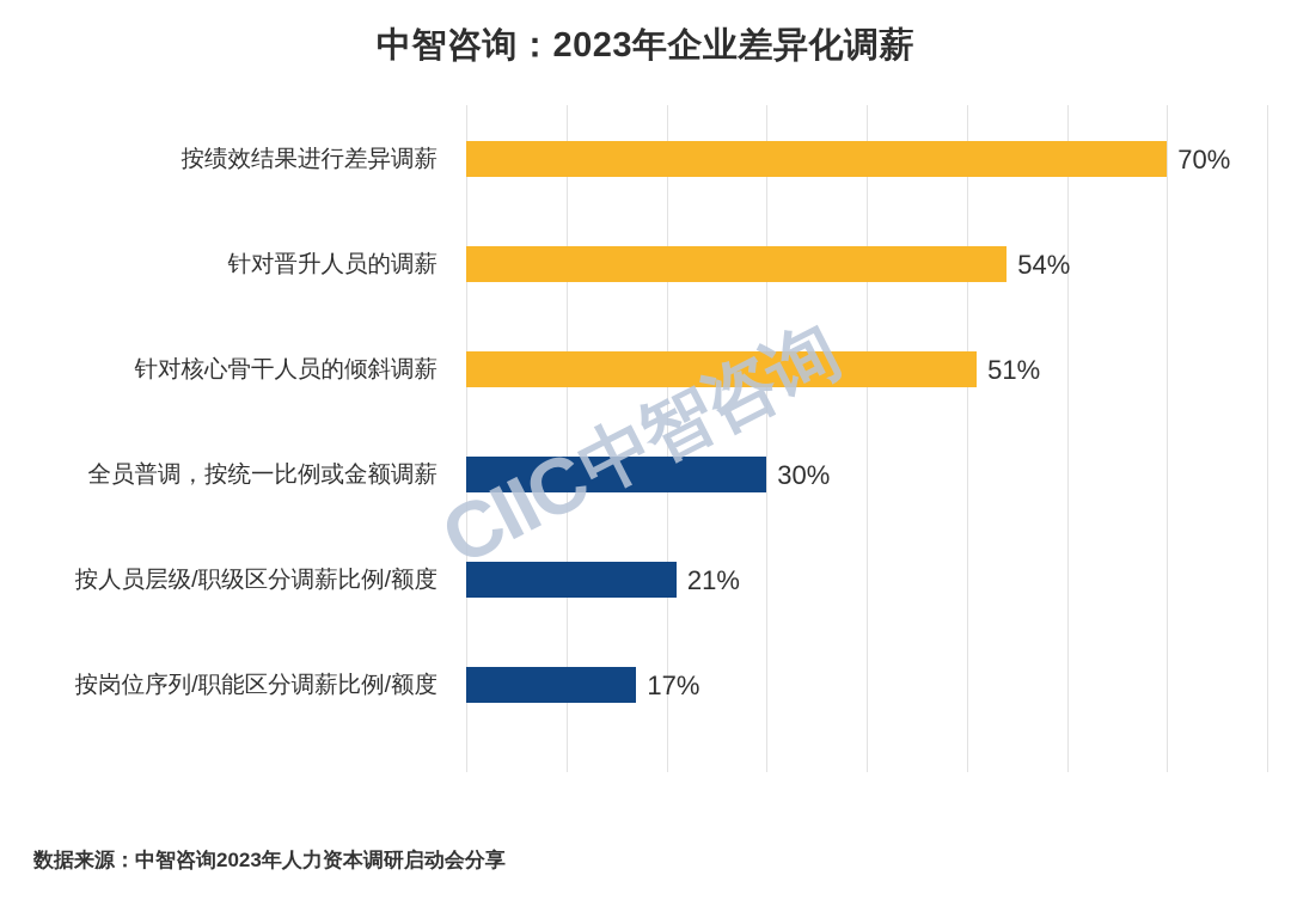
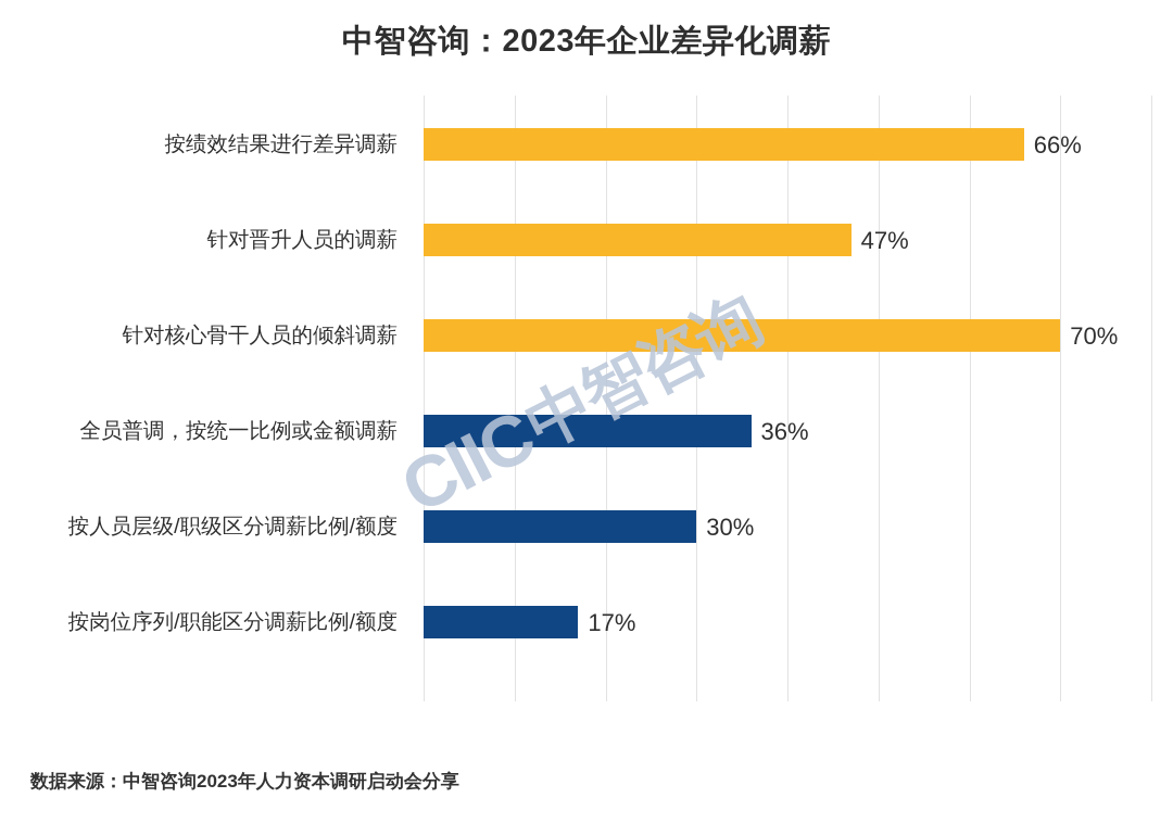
按绩效结果进行差异调薪: 70% -> 66%
针对晋升人员的调薪: 54% -> 47%
针对核心骨干人员的倾斜调薪: 51% -> 70%
全员普调，按统一比例或金额调薪: 30% -> 36%
按人员层级/职级区分调薪比例/额度: 21% -> 30%
